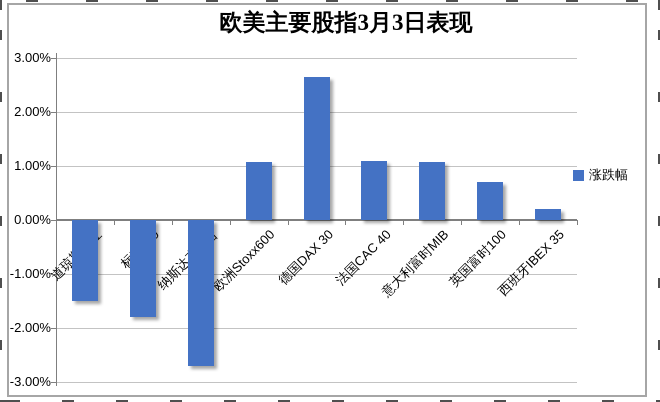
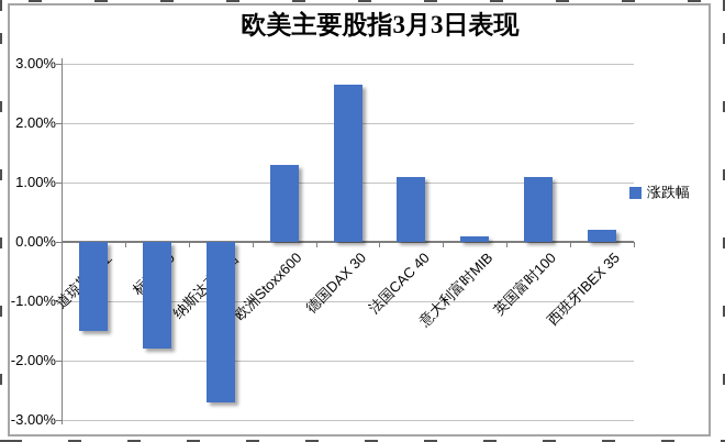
欧洲Stoxx600: 1.1% -> 1.3%
意大利富时MIB: 1.1% -> 0.1%
英国富时100: 0.7% -> 1.1%
